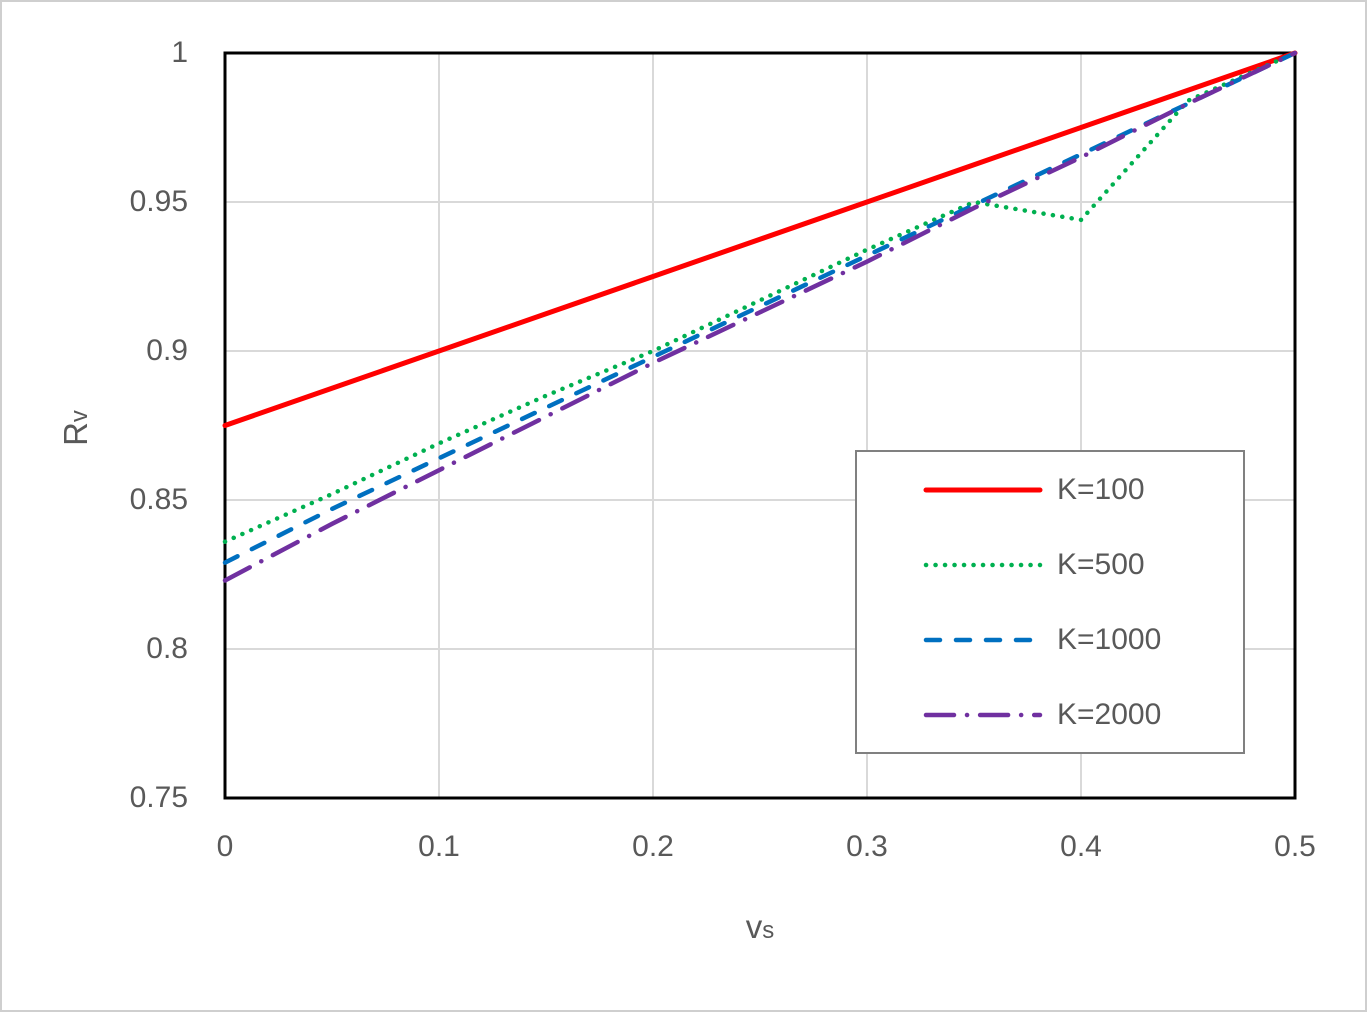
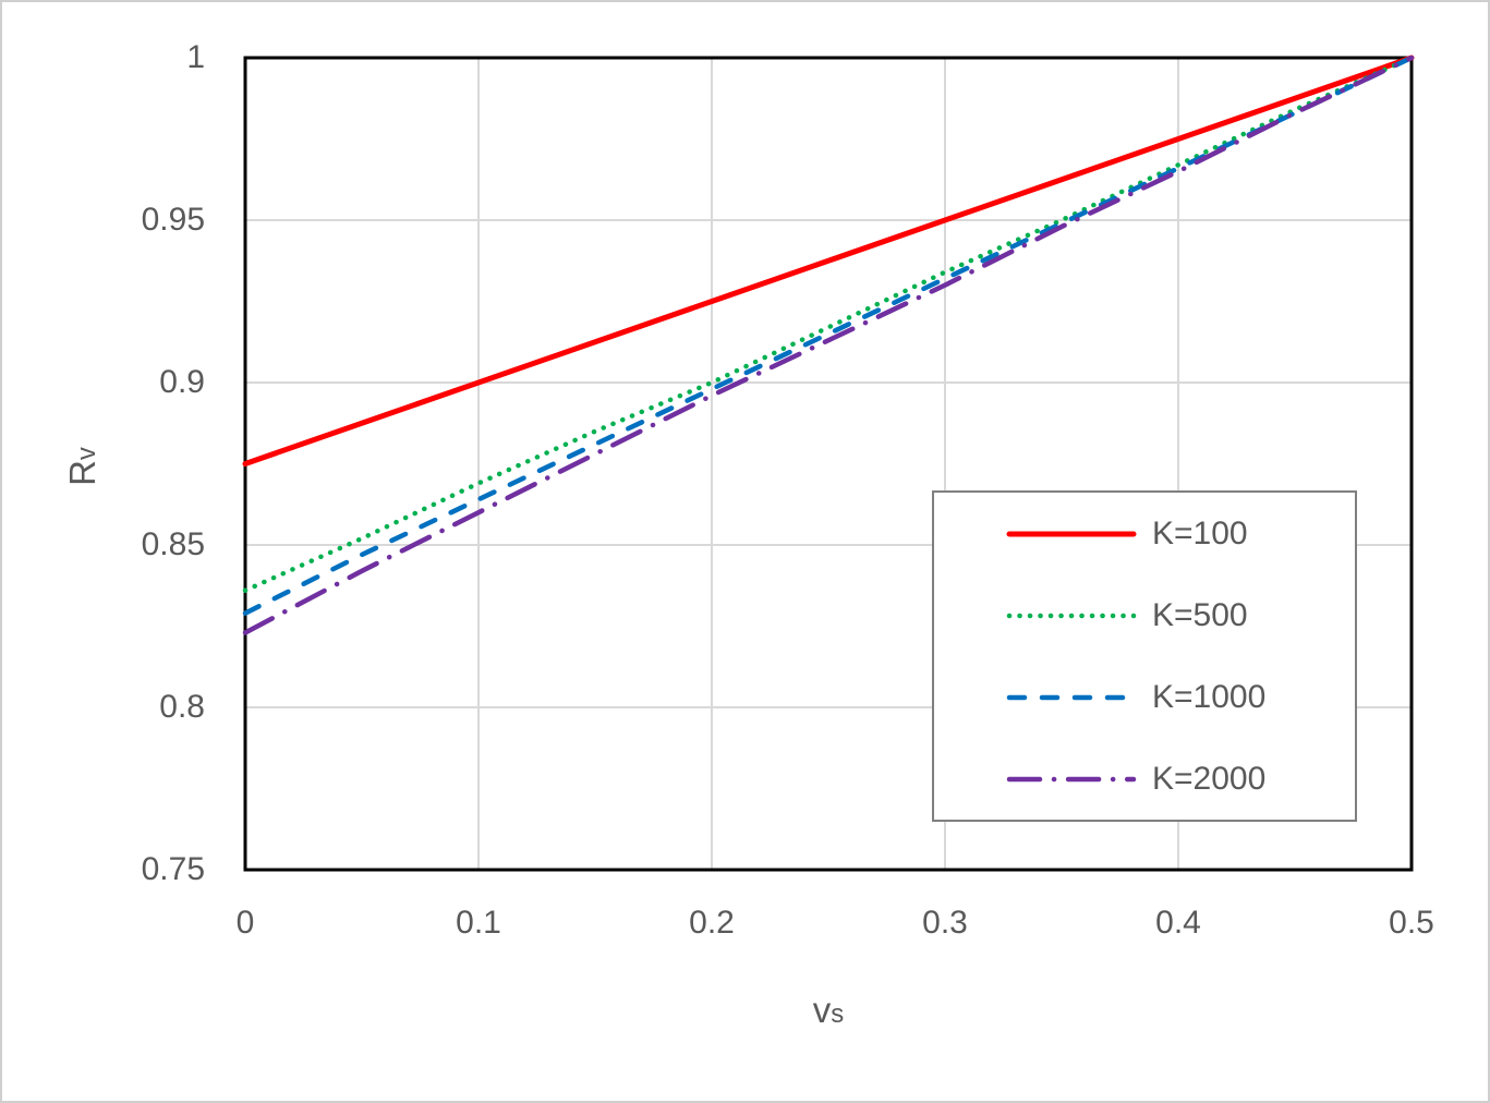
K=500/0.4: 0.944 -> 0.967
